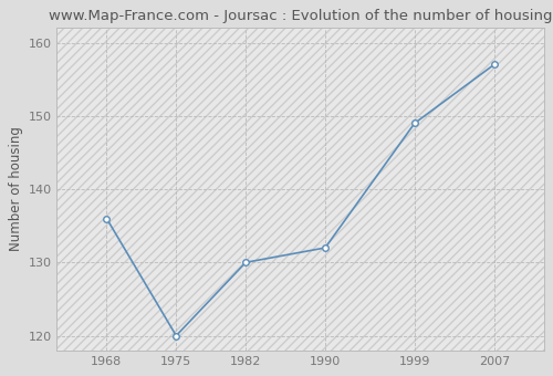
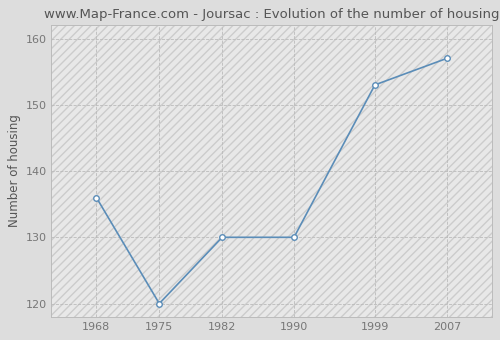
1990: 132 -> 130
1999: 149 -> 153
